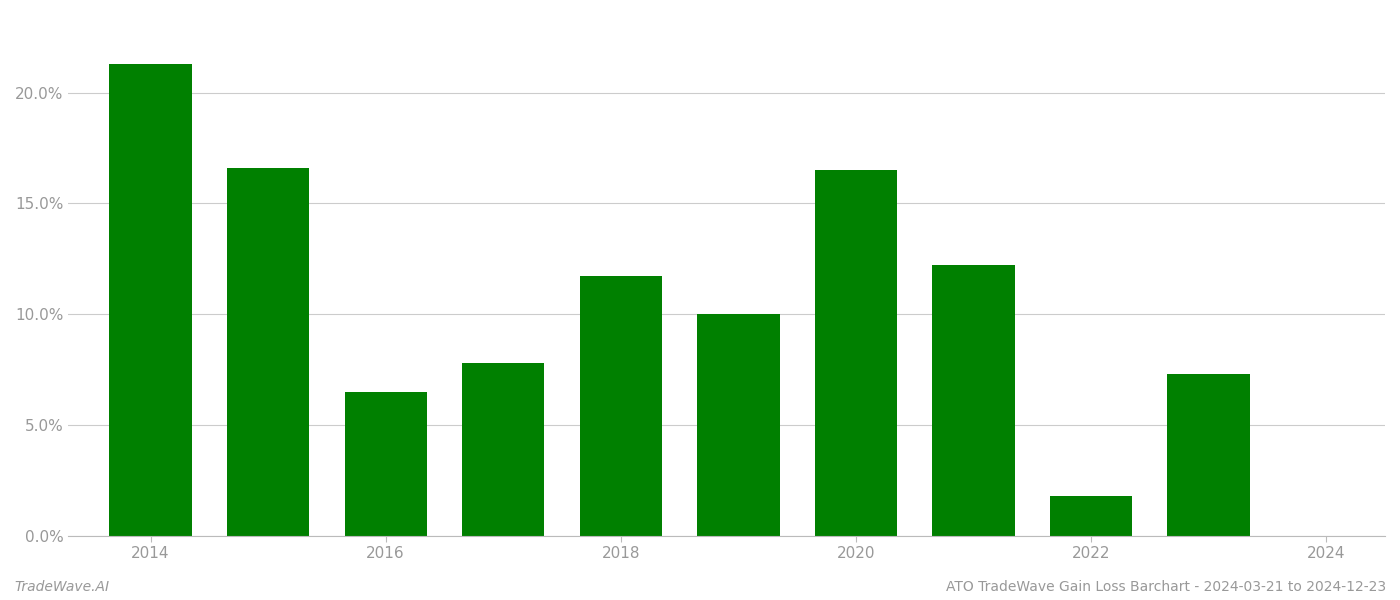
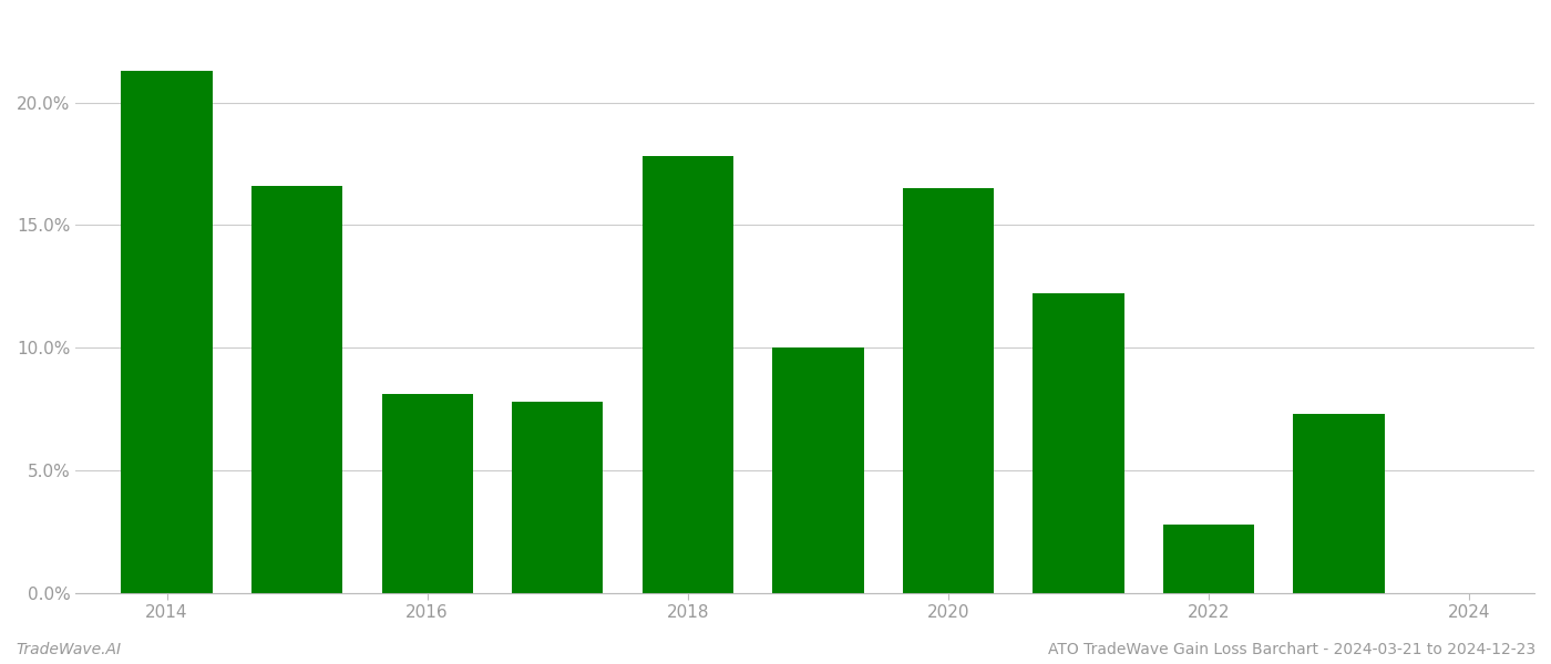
2016: 6.5% -> 8.1%
2018: 11.7% -> 17.8%
2022: 1.8% -> 2.8%
